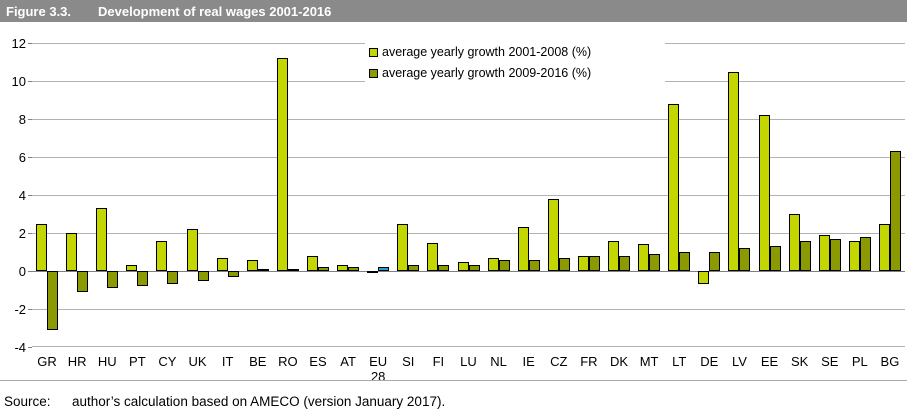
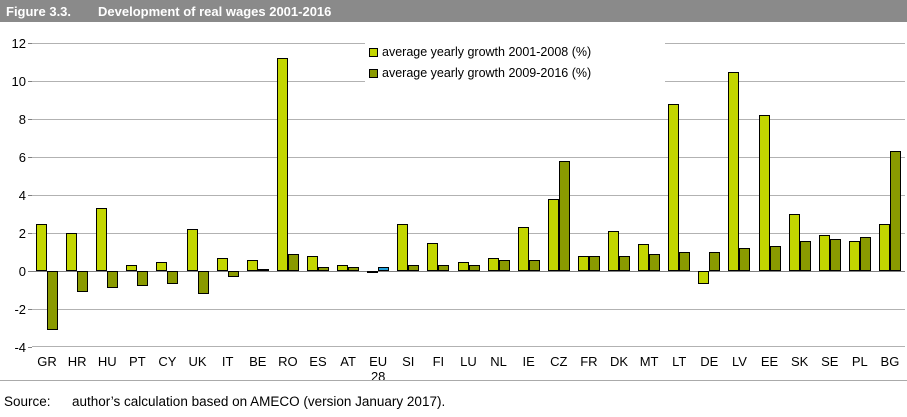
average yearly growth 2001-2008 (%)/CY: 1.6 -> 0.5
average yearly growth 2009-2016 (%)/UK: -0.5 -> -1.2
average yearly growth 2009-2016 (%)/RO: 0.1 -> 0.9
average yearly growth 2009-2016 (%)/CZ: 0.7 -> 5.8
average yearly growth 2001-2008 (%)/DK: 1.6 -> 2.1
